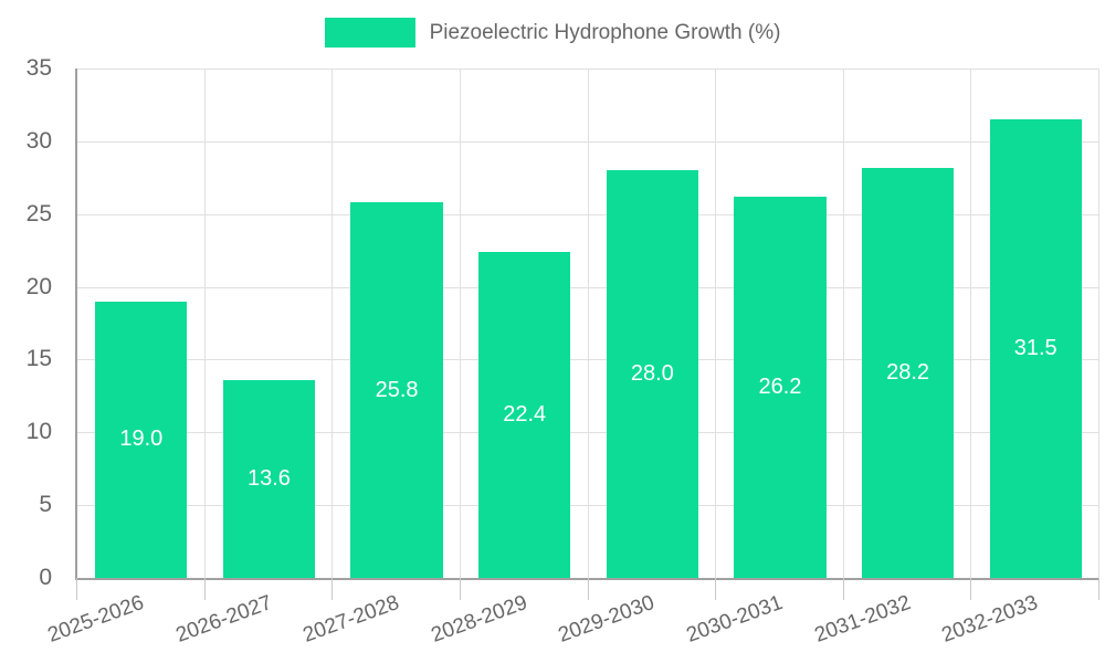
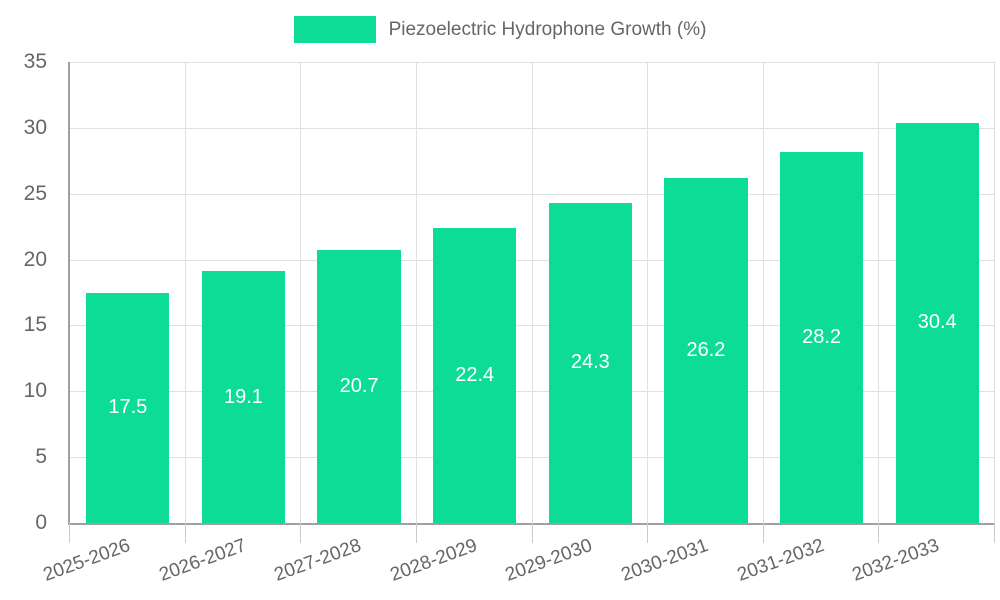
2025-2026: 19.0 -> 17.5
2026-2027: 13.6 -> 19.1
2027-2028: 25.8 -> 20.7
2029-2030: 28.0 -> 24.3
2032-2033: 31.5 -> 30.4
